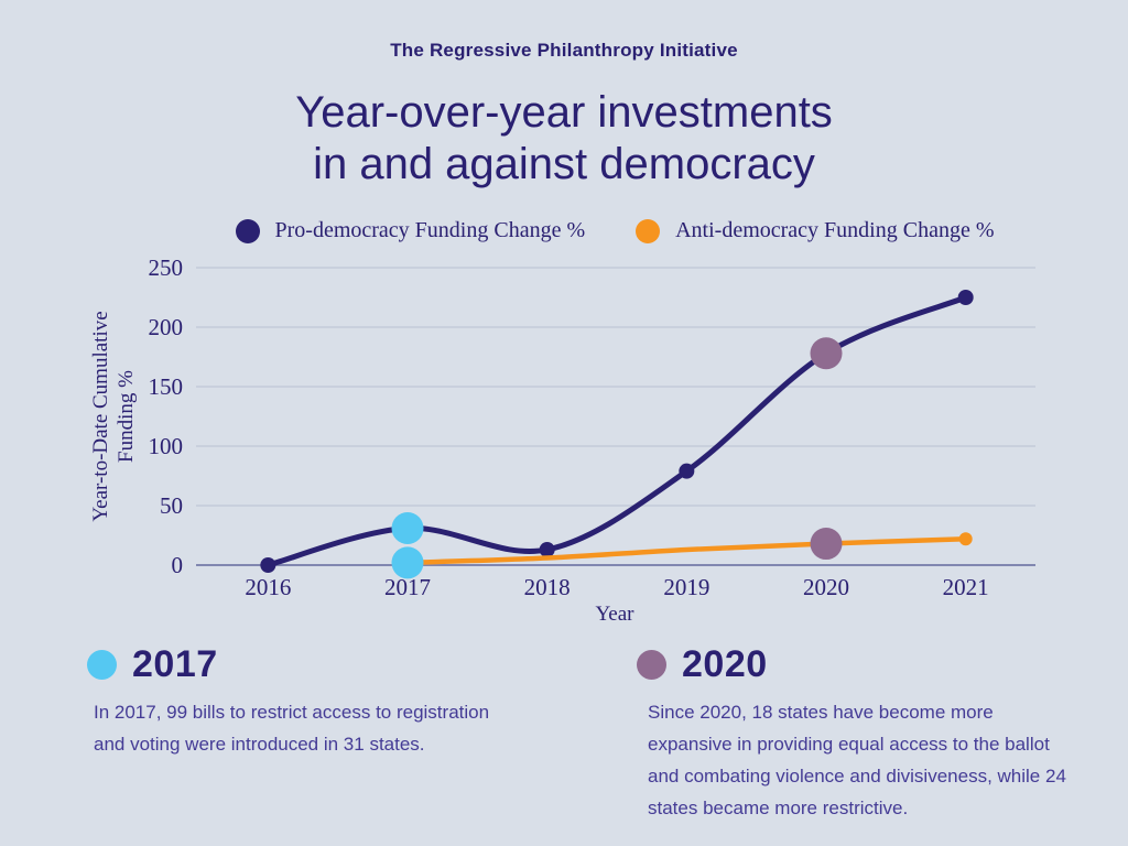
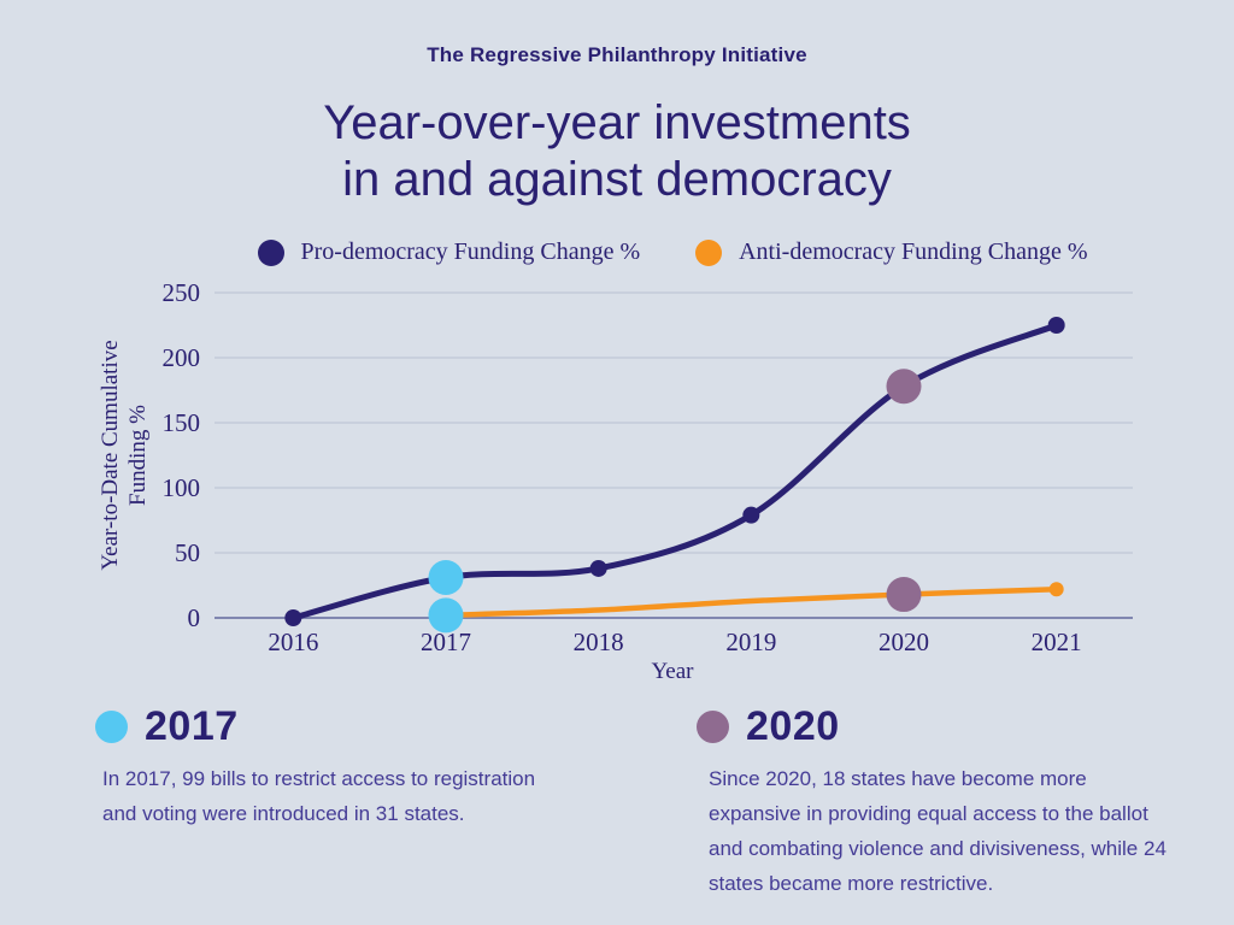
Pro-democracy Funding Change %/2018: 13 -> 38
